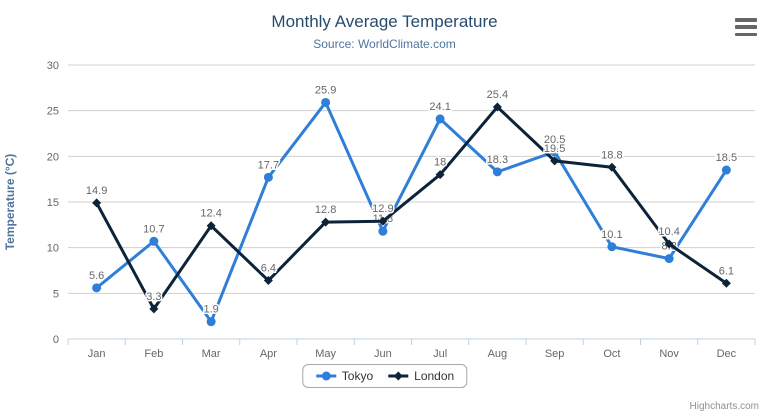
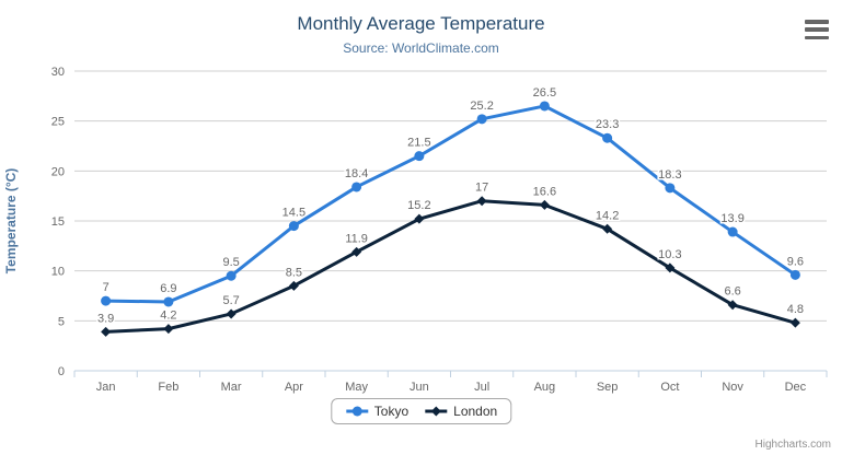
Tokyo/Jan: 5.6 -> 7
London/Jan: 14.9 -> 3.9
Tokyo/Feb: 10.7 -> 6.9
London/Feb: 3.3 -> 4.2
Tokyo/Mar: 1.9 -> 9.5
London/Mar: 12.4 -> 5.7
Tokyo/Apr: 17.7 -> 14.5
London/Apr: 6.4 -> 8.5
Tokyo/May: 25.9 -> 18.4
London/May: 12.8 -> 11.9
Tokyo/Jun: 11.8 -> 21.5
London/Jun: 12.9 -> 15.2
Tokyo/Jul: 24.1 -> 25.2
London/Jul: 18 -> 17
Tokyo/Aug: 18.3 -> 26.5
London/Aug: 25.4 -> 16.6
Tokyo/Sep: 20.5 -> 23.3
London/Sep: 19.5 -> 14.2
Tokyo/Oct: 10.1 -> 18.3
London/Oct: 18.8 -> 10.3
Tokyo/Nov: 8.8 -> 13.9
London/Nov: 10.4 -> 6.6
Tokyo/Dec: 18.5 -> 9.6
London/Dec: 6.1 -> 4.8
